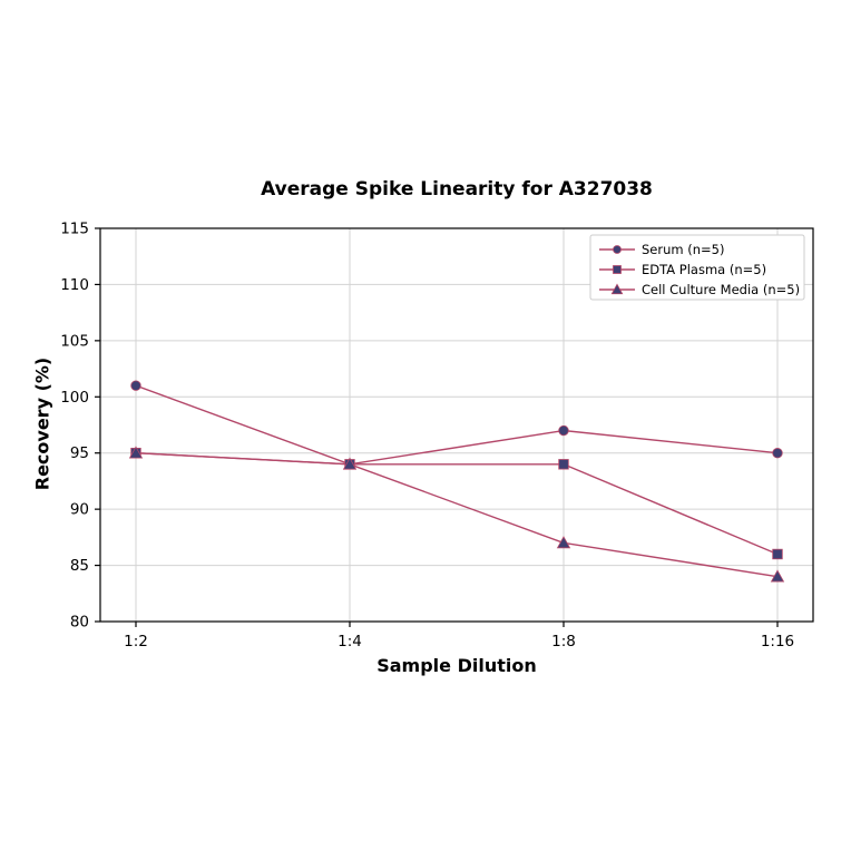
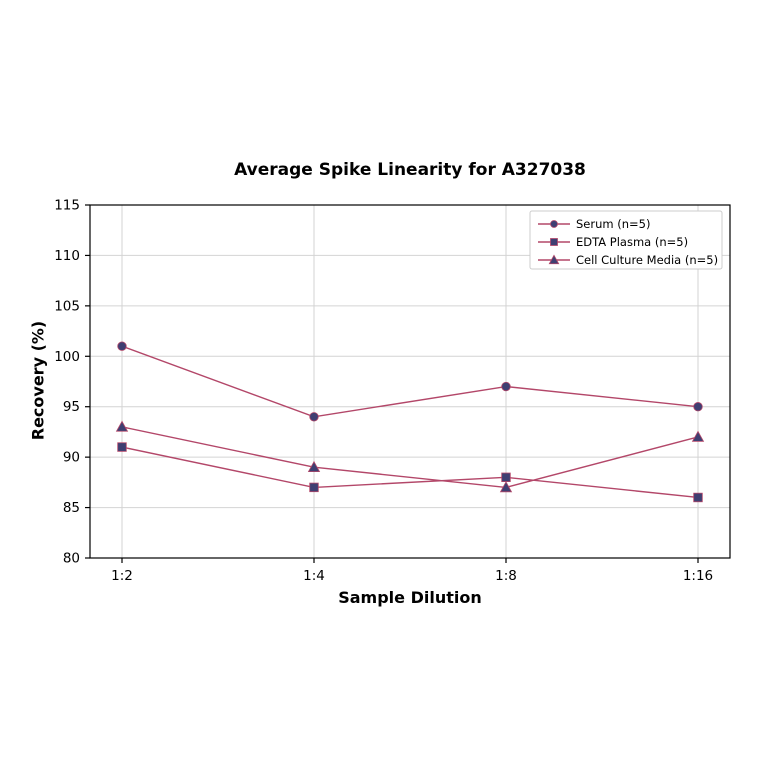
EDTA Plasma (n=5)/1:2: 95 -> 91
Cell Culture Media (n=5)/1:2: 95 -> 93
EDTA Plasma (n=5)/1:4: 94 -> 87
Cell Culture Media (n=5)/1:4: 94 -> 89
EDTA Plasma (n=5)/1:8: 94 -> 88
Cell Culture Media (n=5)/1:16: 84 -> 92
